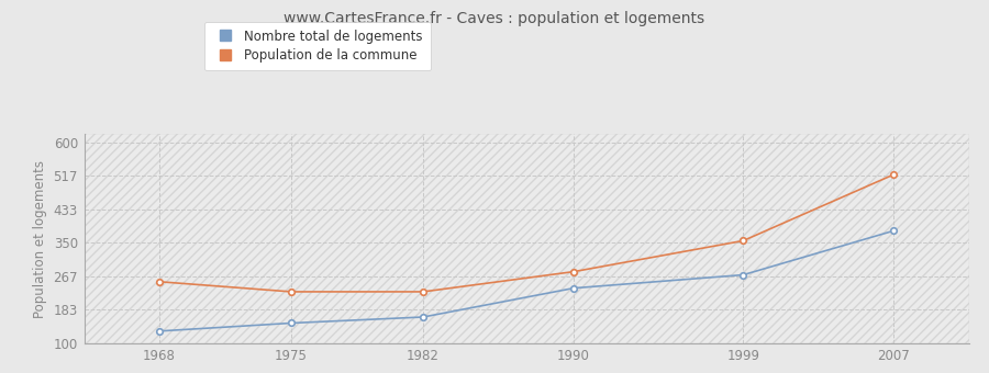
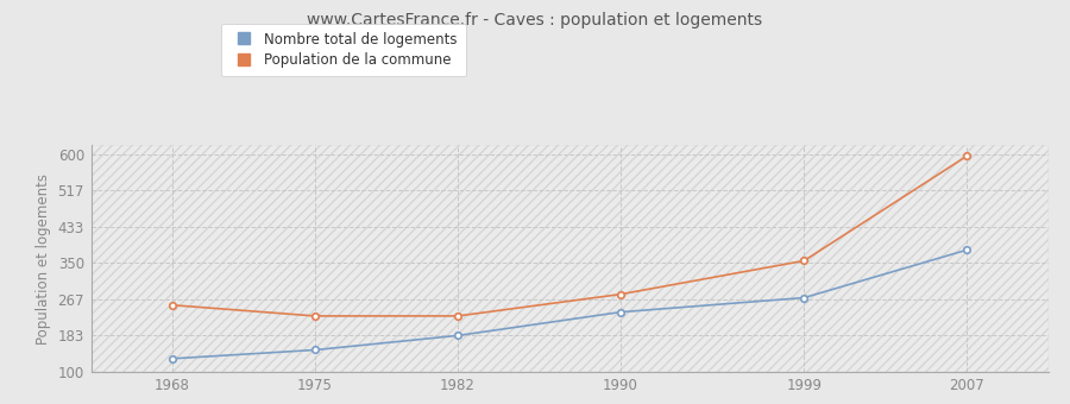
Nombre total de logements/1982: 165 -> 183
Population de la commune/2007: 520 -> 596
